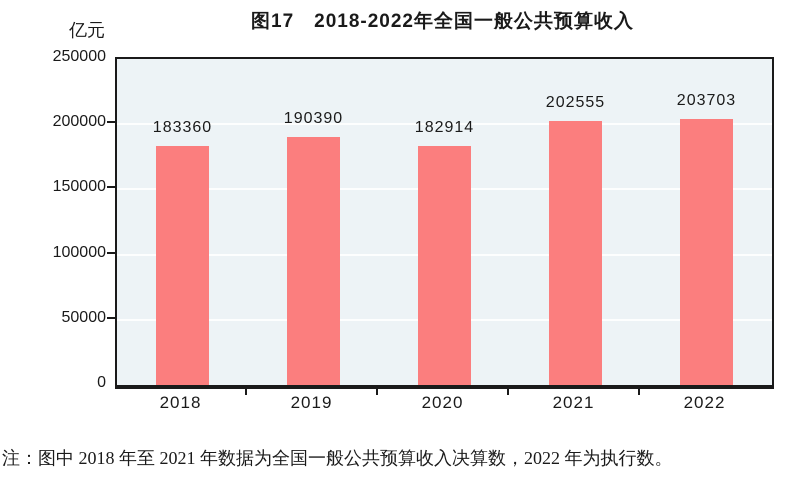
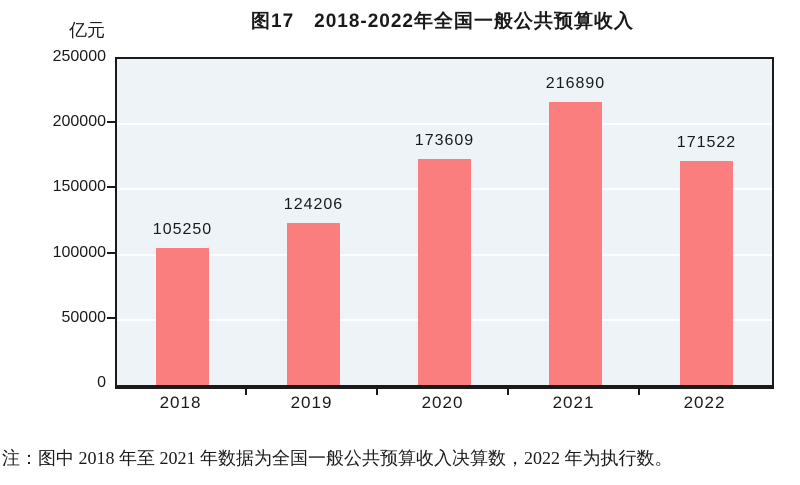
2018: 183360 -> 105250
2019: 190390 -> 124206
2020: 182914 -> 173609
2021: 202555 -> 216890
2022: 203703 -> 171522
